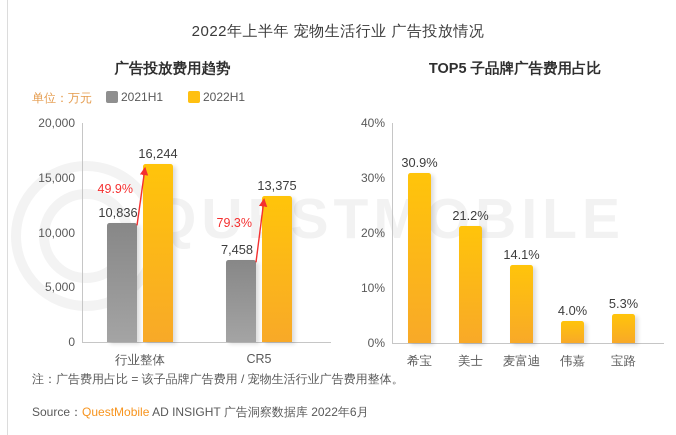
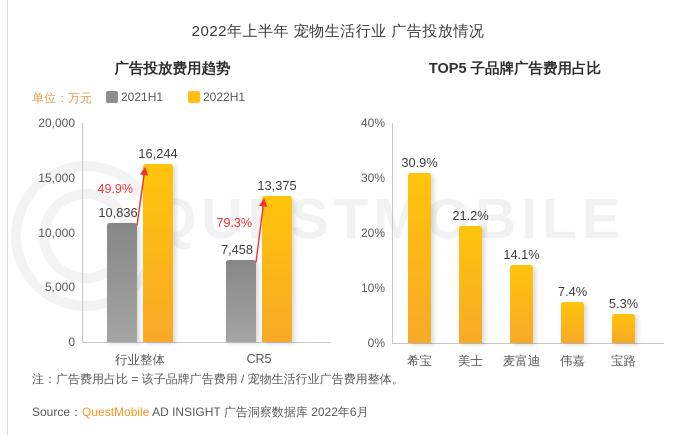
TOP5 子品牌广告费用占比/伟嘉: 4.0% -> 7.4%
